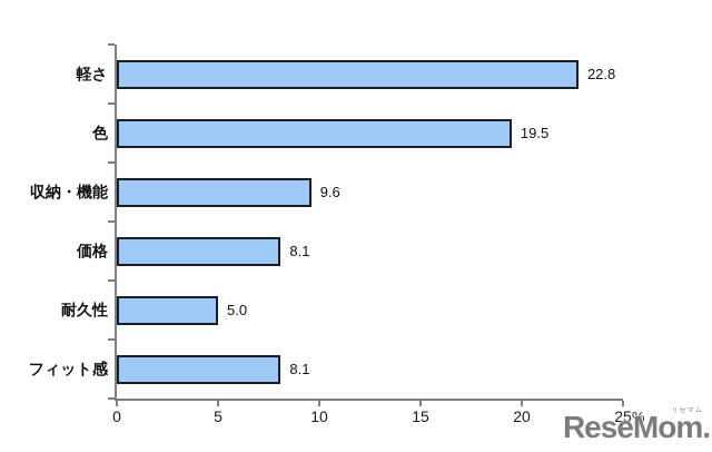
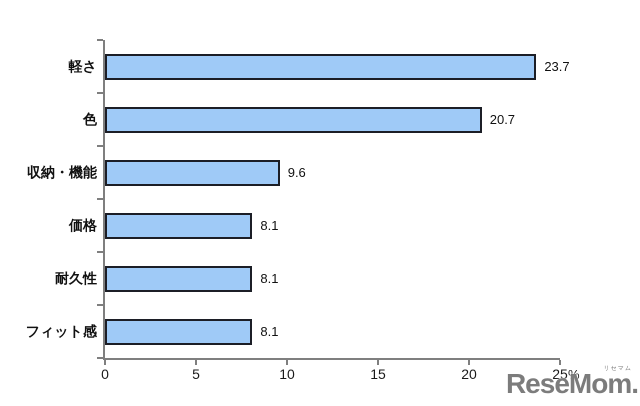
軽さ: 22.8 -> 23.7
色: 19.5 -> 20.7
耐久性: 5.0 -> 8.1
